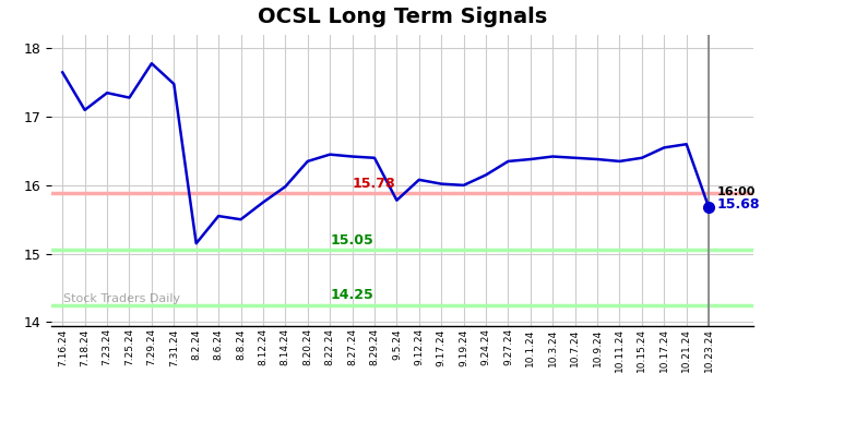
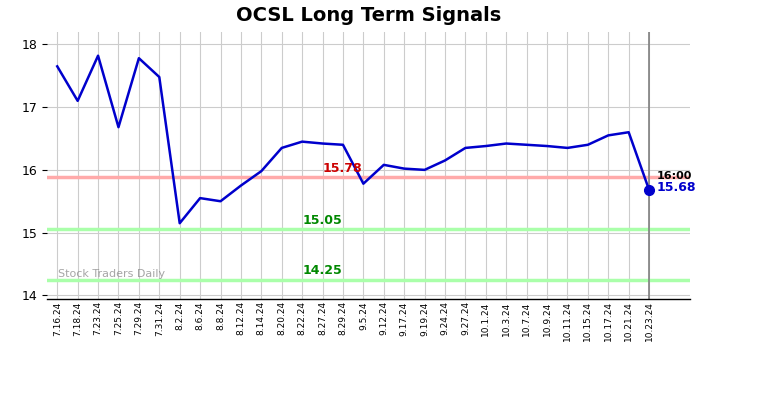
7.23.24: 17.35 -> 17.82
7.25.24: 17.28 -> 16.68
